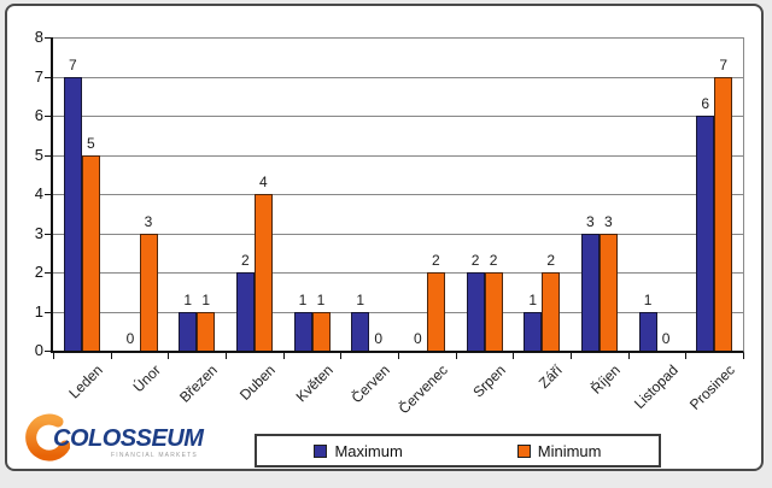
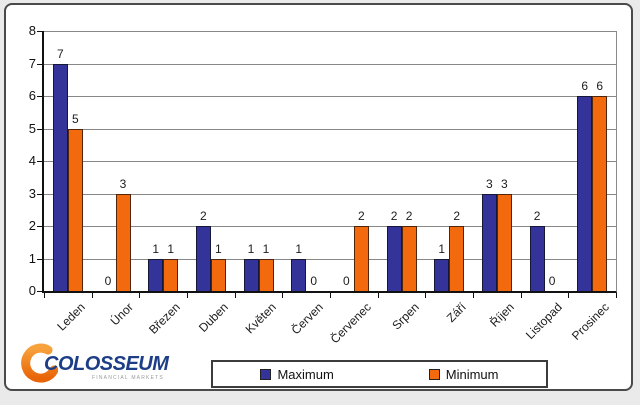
Minimum/Duben: 4 -> 1
Maximum/Listopad: 1 -> 2
Minimum/Prosinec: 7 -> 6
